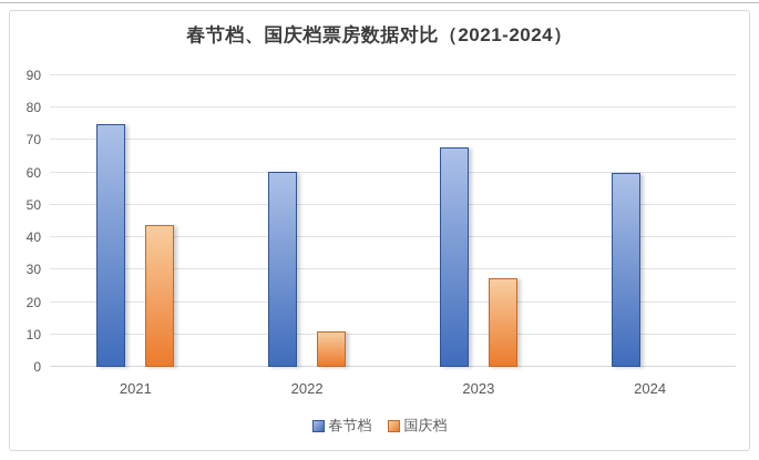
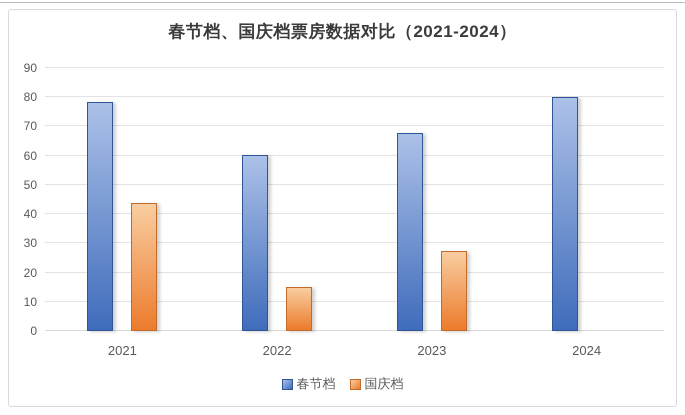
春节档/2021: 75 -> 78
国庆档/2022: 11 -> 15
春节档/2024: 60 -> 80
